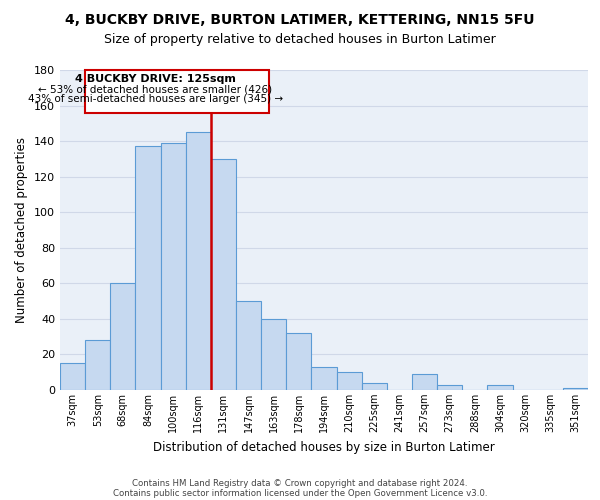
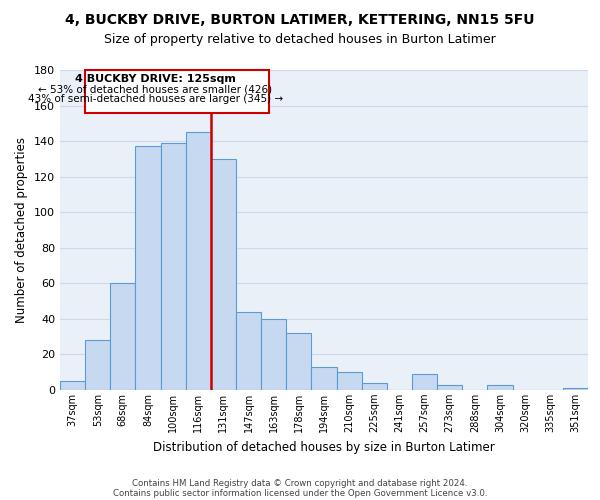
37sqm: 15 -> 5
147sqm: 50 -> 44
